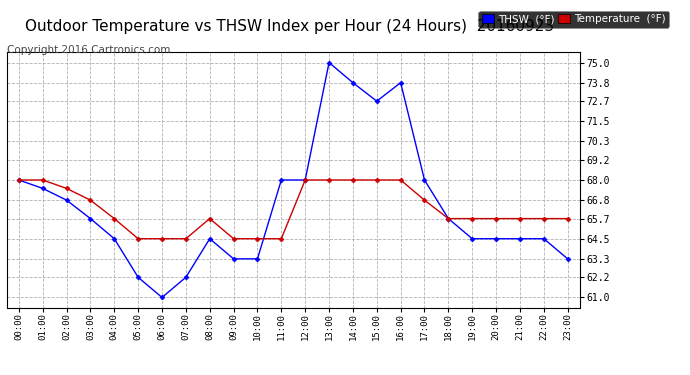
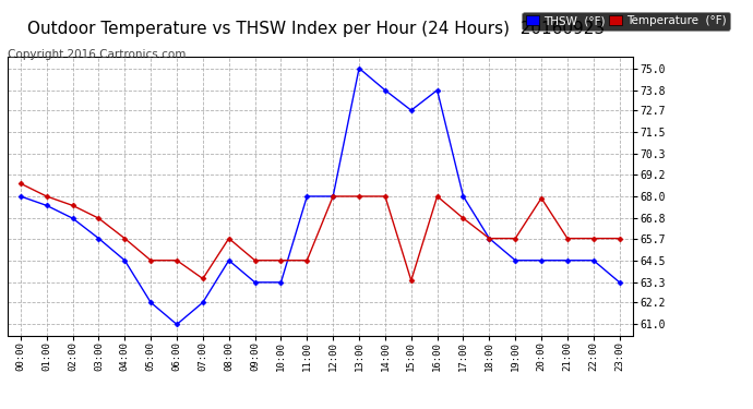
Temperature (°F)/00:00: 68.0 -> 68.7
Temperature (°F)/07:00: 64.5 -> 63.5
Temperature (°F)/15:00: 68.0 -> 63.4
Temperature (°F)/20:00: 65.7 -> 67.9
